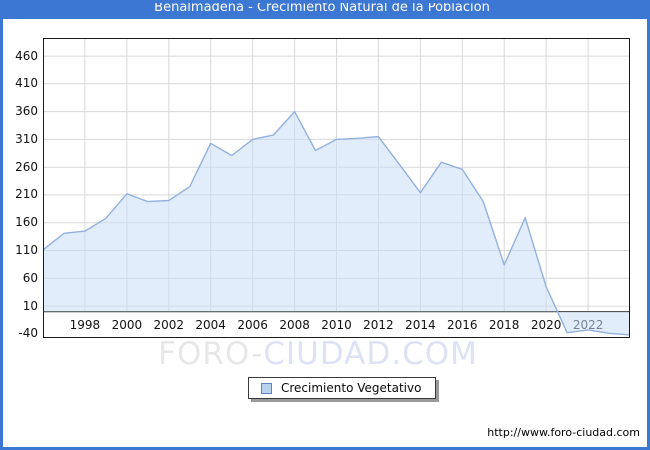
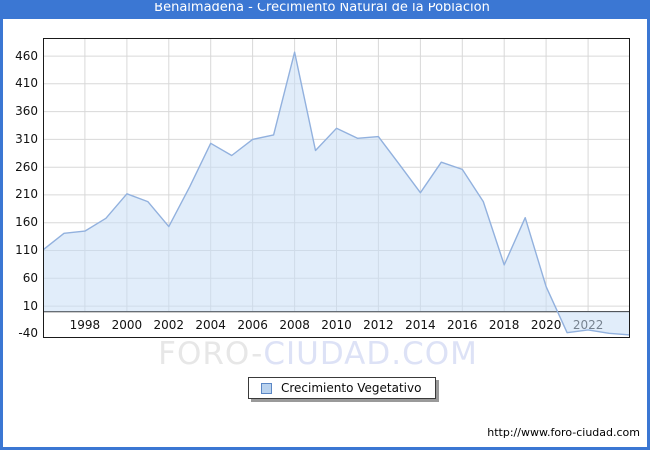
2002: 200 -> 150
2008: 360 -> 470
2010: 310 -> 330
